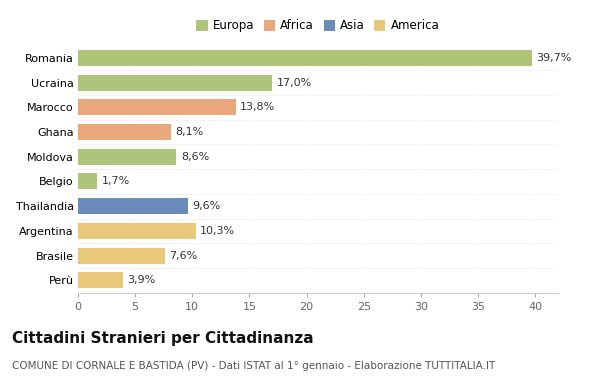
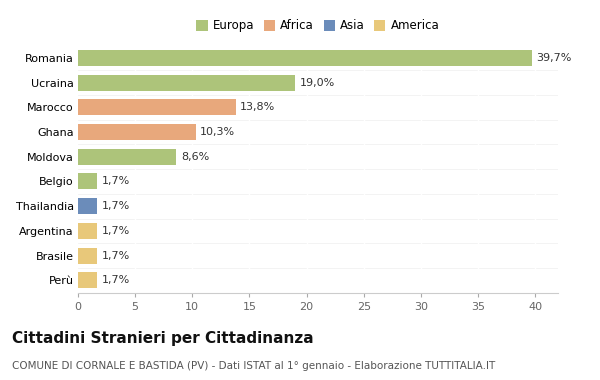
Ucraina: 17,0% -> 19,0%
Ghana: 8,1% -> 10,3%
Thailandia: 9,6% -> 1,7%
Argentina: 10,3% -> 1,7%
Brasile: 7,6% -> 1,7%
Perù: 3,9% -> 1,7%
